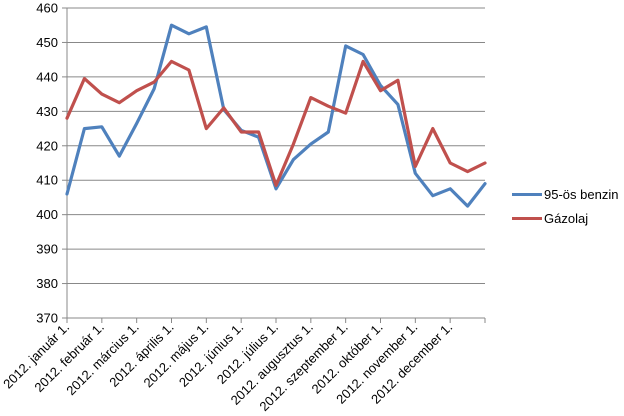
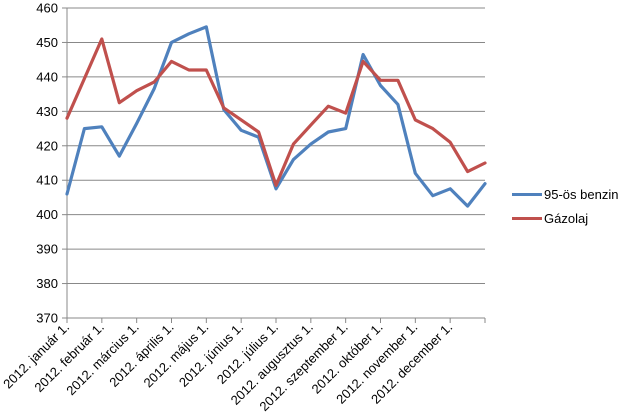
Gázolaj/2012. február 1.: 435 -> 451
95-ös benzin/2012. április 1.: 455 -> 450
Gázolaj/2012. május 1.: 425 -> 442
Gázolaj/2012. június 1.: 424 -> 428
Gázolaj/2012. augusztus 1.: 434 -> 426
95-ös benzin/2012. szeptember 1.: 449 -> 425
Gázolaj/2012. október 1.: 436 -> 439
Gázolaj/2012. november 1.: 414 -> 428
Gázolaj/2012. december 1.: 415 -> 421
